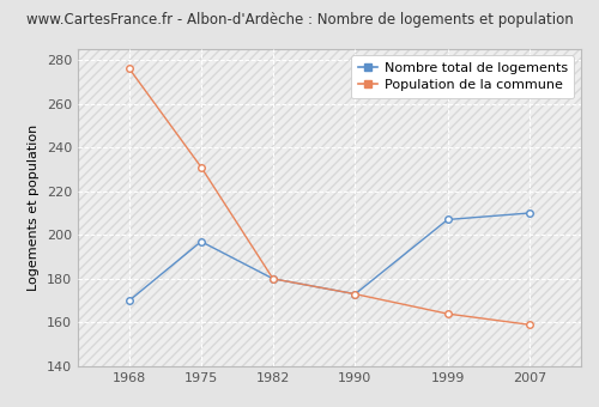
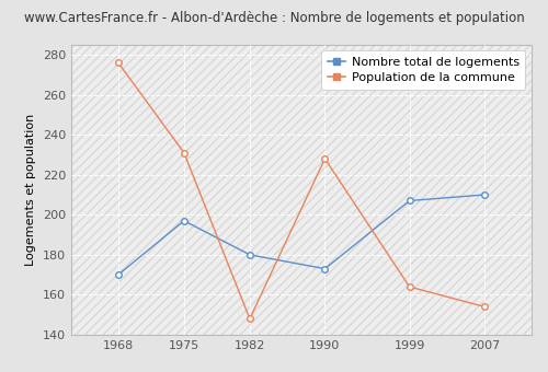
Population de la commune/1982: 180 -> 148
Population de la commune/1990: 173 -> 228
Population de la commune/2007: 159 -> 154
